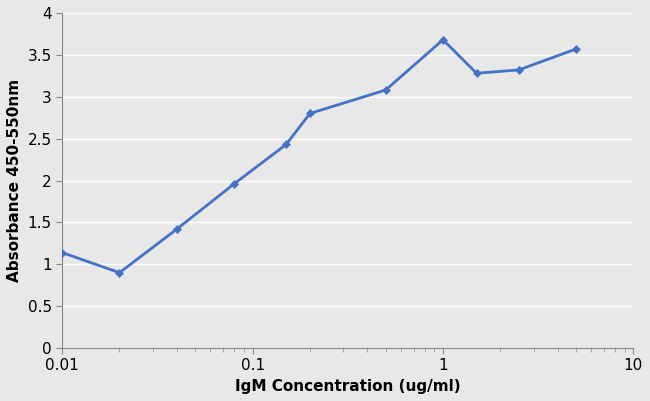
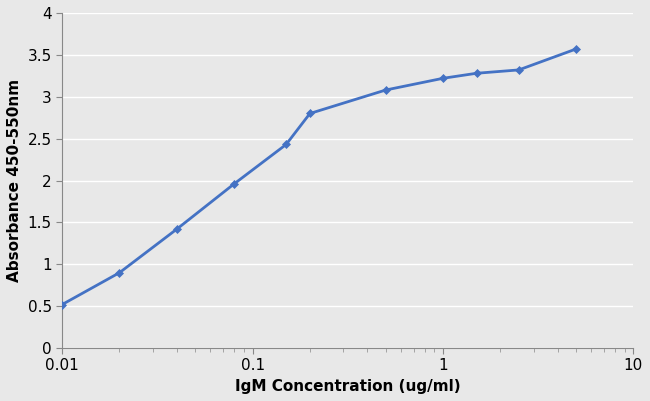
0.01: 1.14 -> 0.52
1: 3.68 -> 3.22
